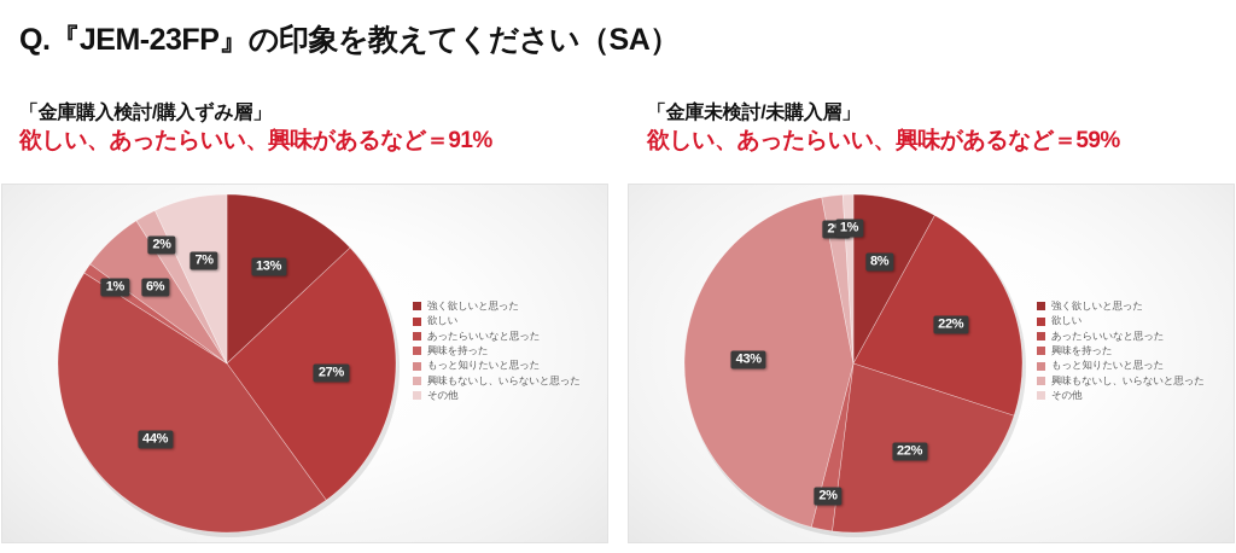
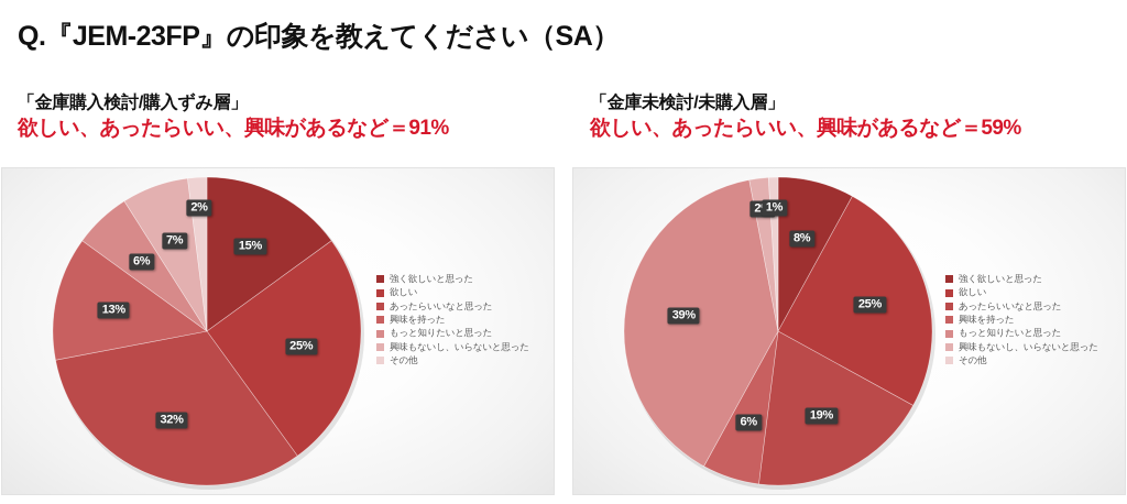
「金庫購入検討/購入ずみ層」/強く欲しいと思った: 13% -> 15%
「金庫購入検討/購入ずみ層」/欲しい: 27% -> 25%
「金庫購入検討/購入ずみ層」/あったらいいなと思った: 44% -> 32%
「金庫購入検討/購入ずみ層」/興味を持った: 1% -> 13%
「金庫購入検討/購入ずみ層」/興味もないし、いらないと思った: 2% -> 7%
「金庫購入検討/購入ずみ層」/その他: 7% -> 2%
「金庫未検討/未購入層」/欲しい: 22% -> 25%
「金庫未検討/未購入層」/あったらいいなと思った: 22% -> 19%
「金庫未検討/未購入層」/興味を持った: 2% -> 6%
「金庫未検討/未購入層」/もっと知りたいと思った: 43% -> 39%
